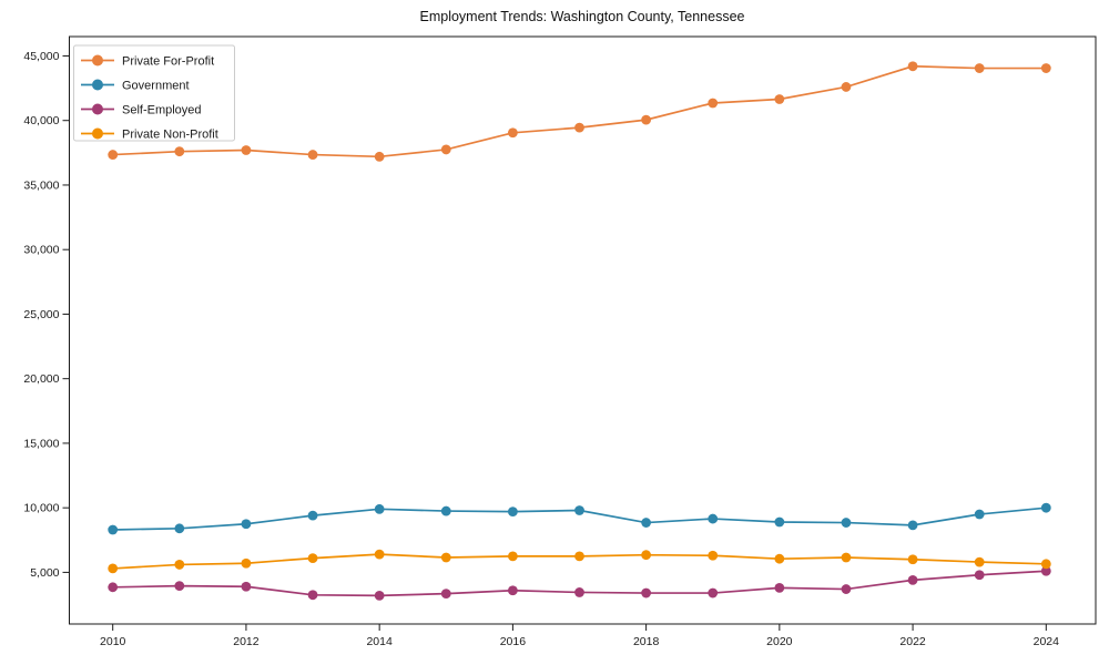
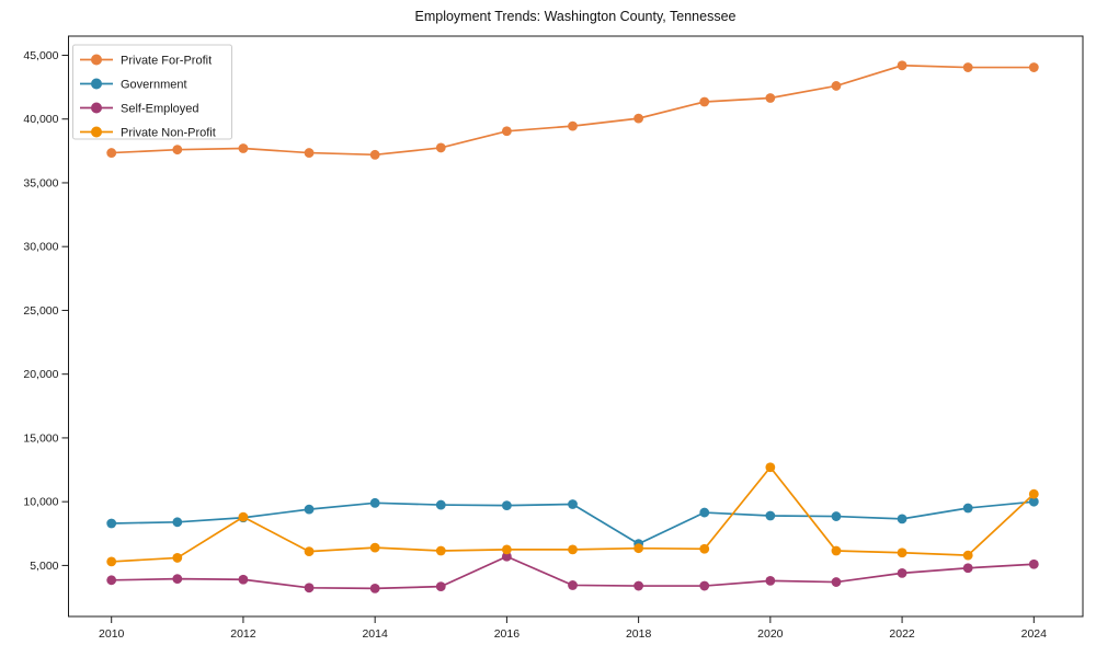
Private Non-Profit/2012: 5700 -> 8800
Self-Employed/2016: 3600 -> 5700
Government/2018: 8800 -> 6700
Private Non-Profit/2020: 6000 -> 12700
Private Non-Profit/2024: 5600 -> 10600
